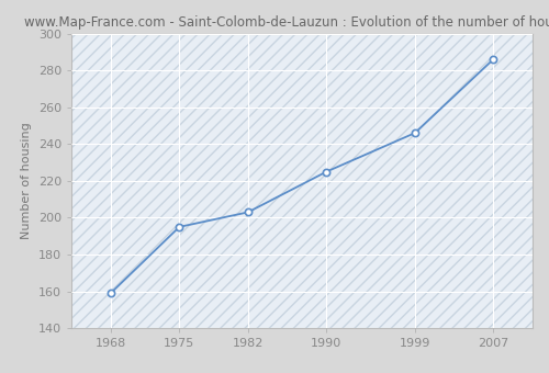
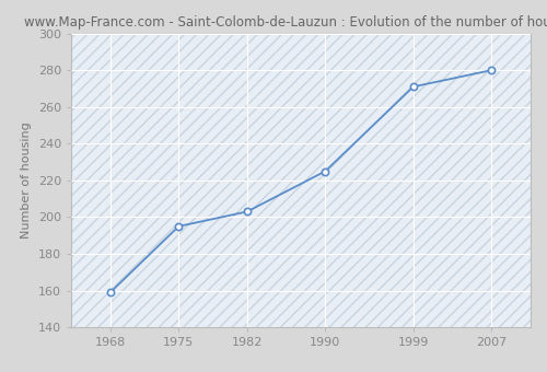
1999: 246 -> 271
2007: 286 -> 280
